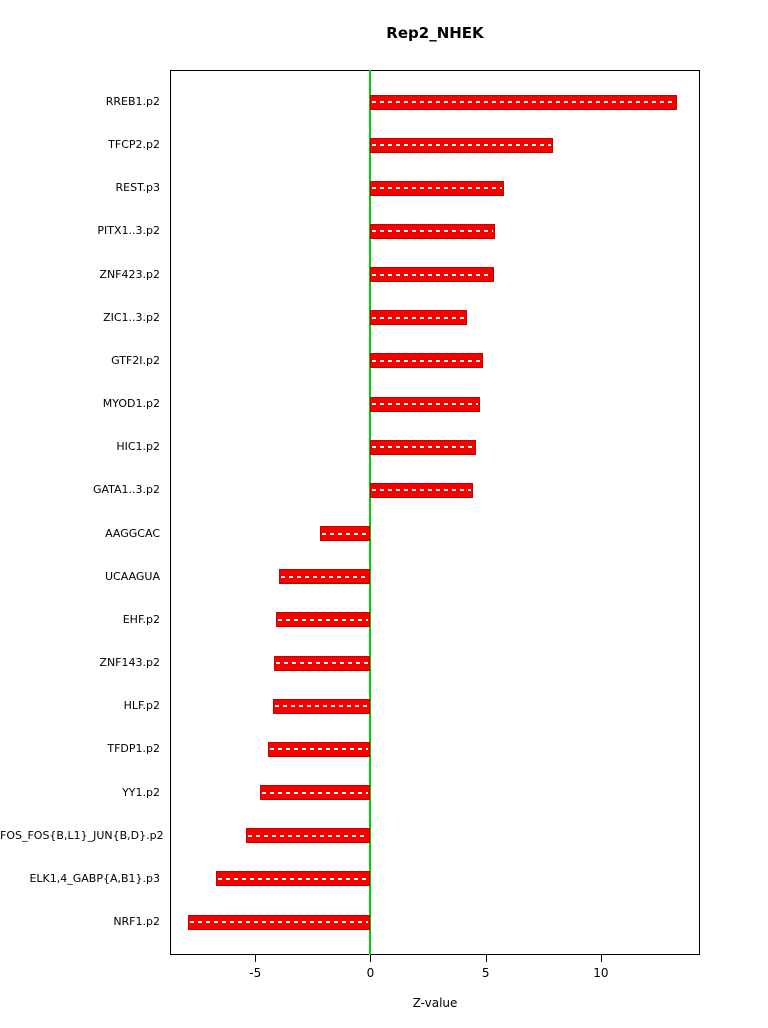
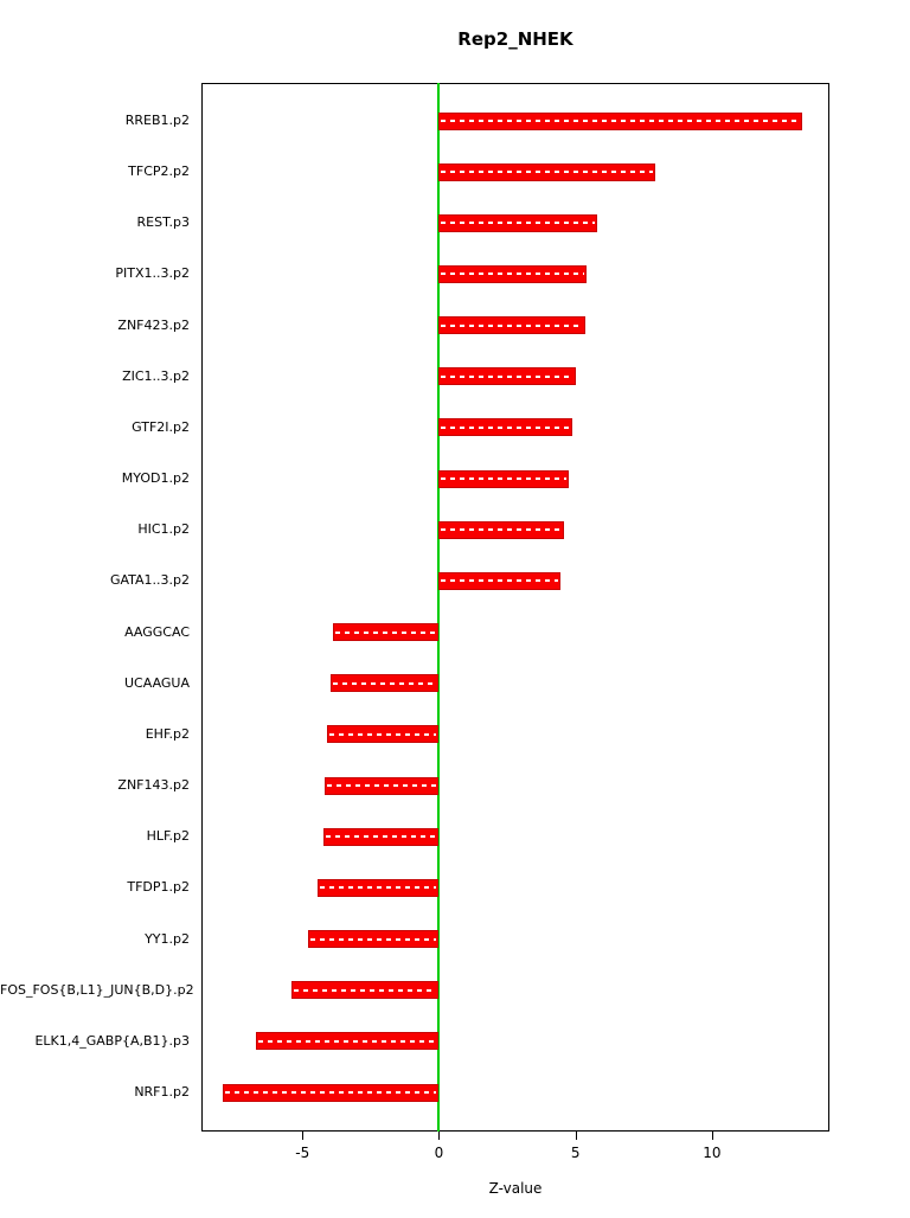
ZIC1..3.p2: 4.2 -> 5.0
AAGGCAC: -2.2 -> -3.9
